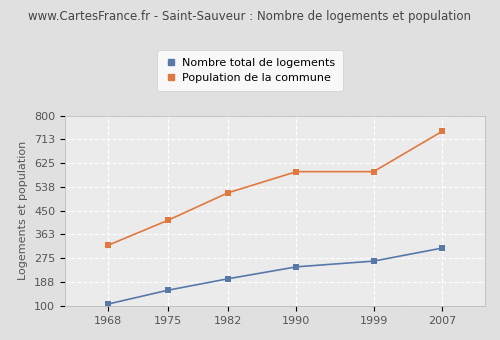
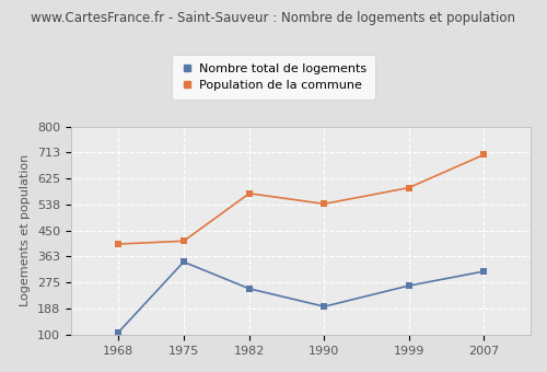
Population de la commune/1968: 323 -> 405
Nombre total de logements/1975: 158 -> 345
Nombre total de logements/1982: 200 -> 255
Population de la commune/1982: 516 -> 575
Nombre total de logements/1990: 244 -> 195
Population de la commune/1990: 594 -> 540
Population de la commune/2007: 742 -> 705
